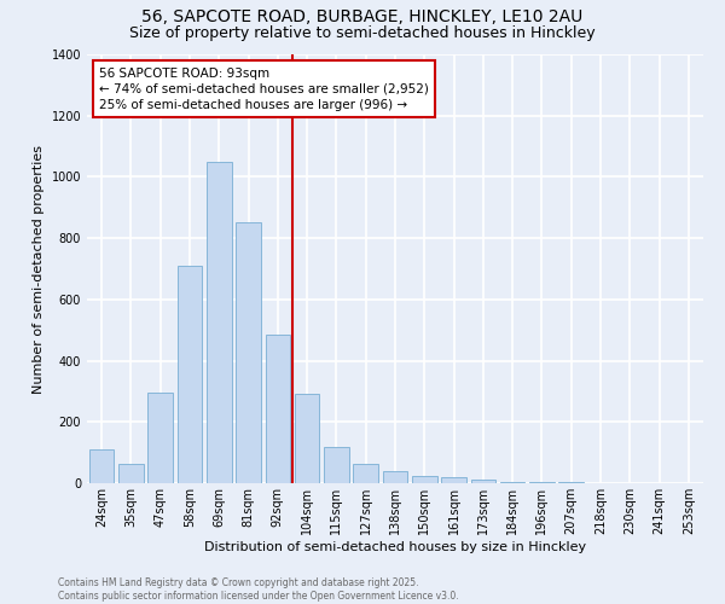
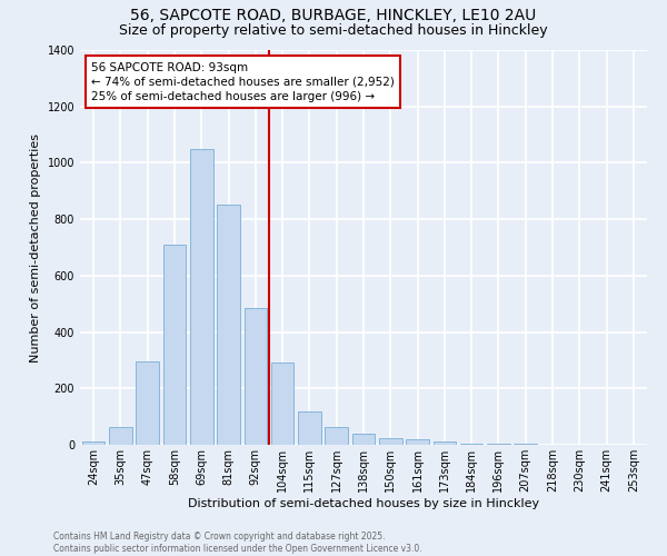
24sqm: 110 -> 10
